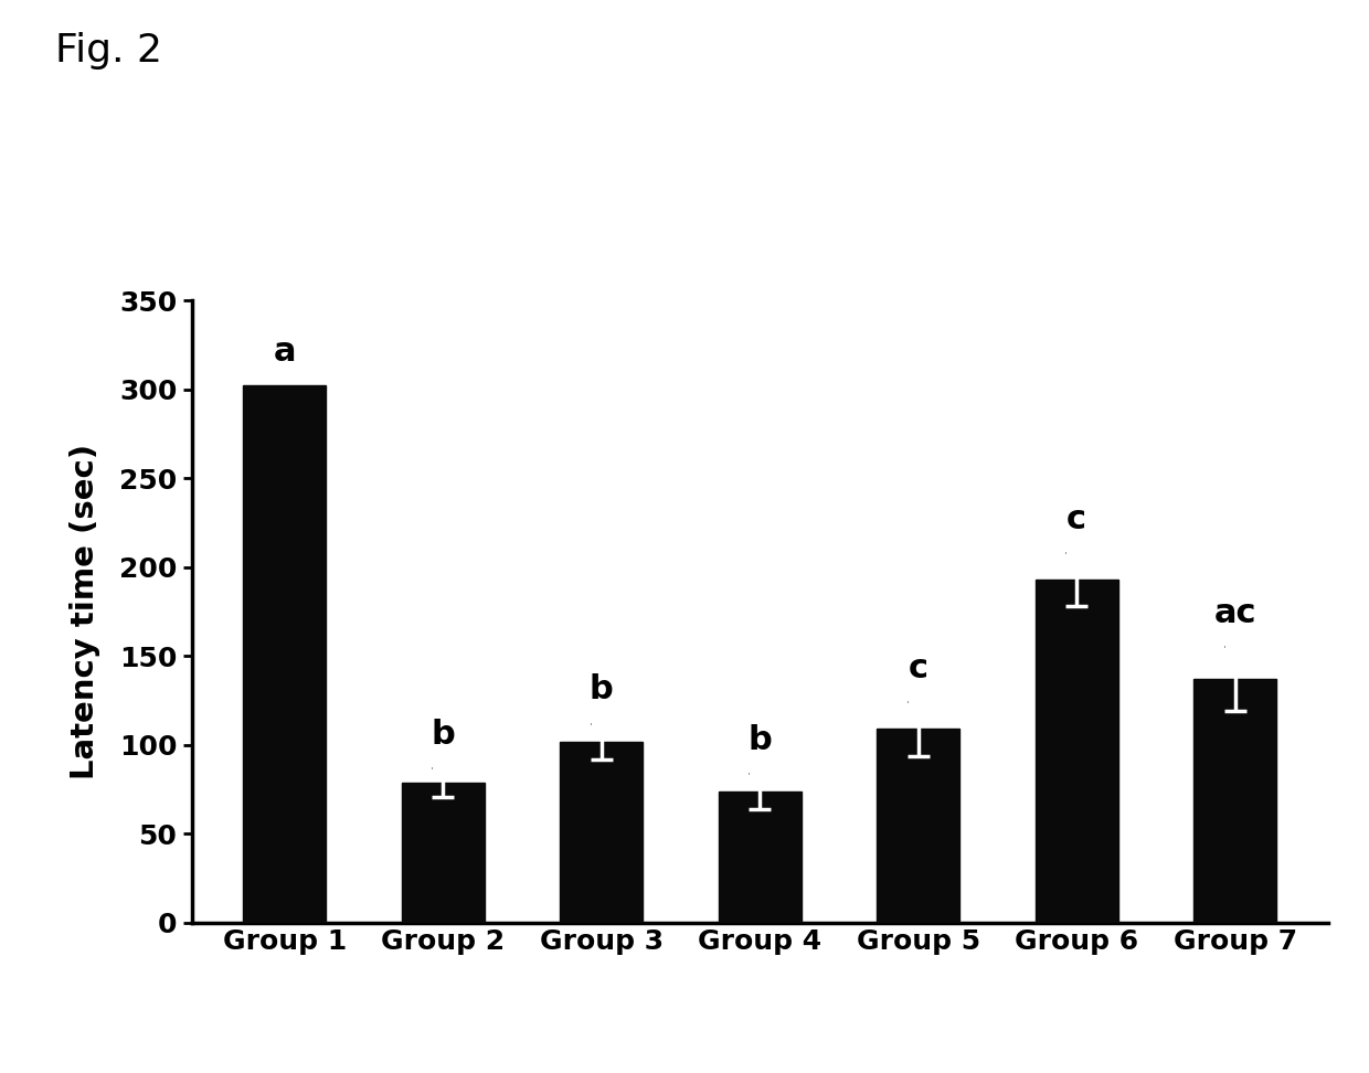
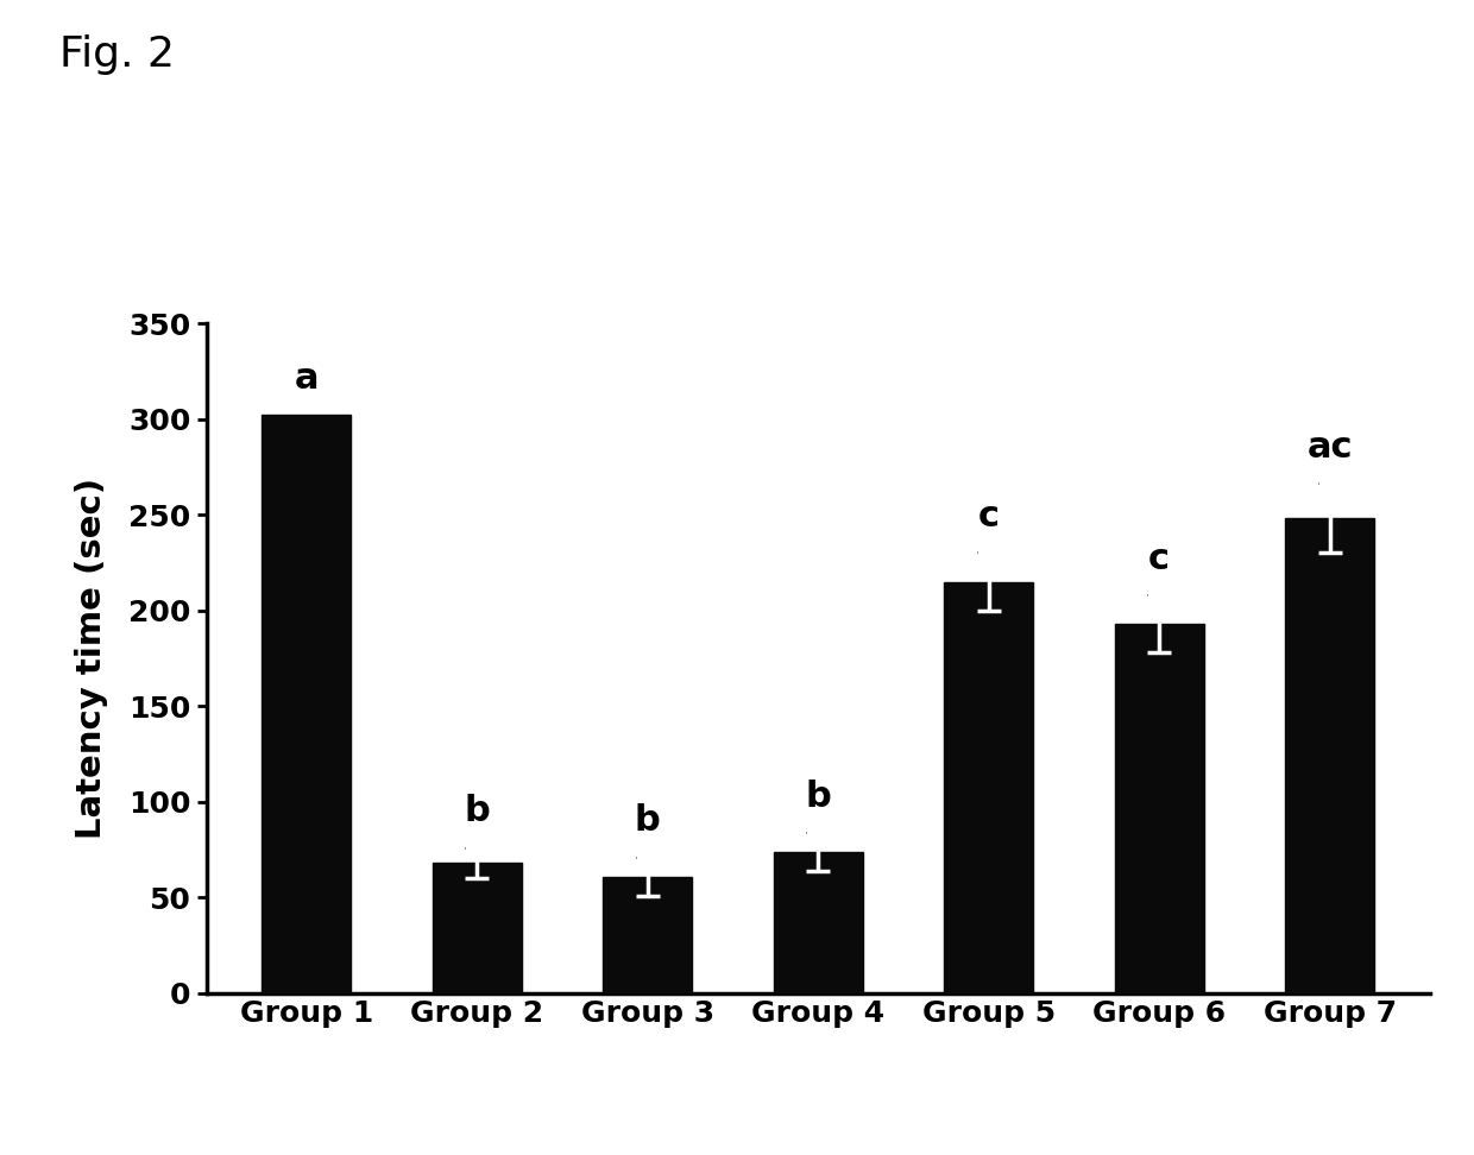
Group 2: 79 -> 68
Group 3: 102 -> 61
Group 5: 109 -> 215
Group 7: 137 -> 248
